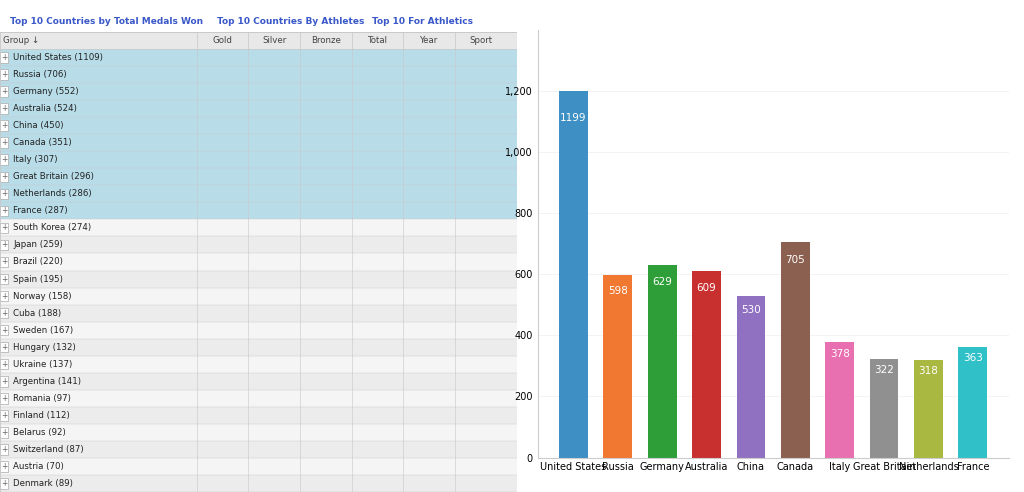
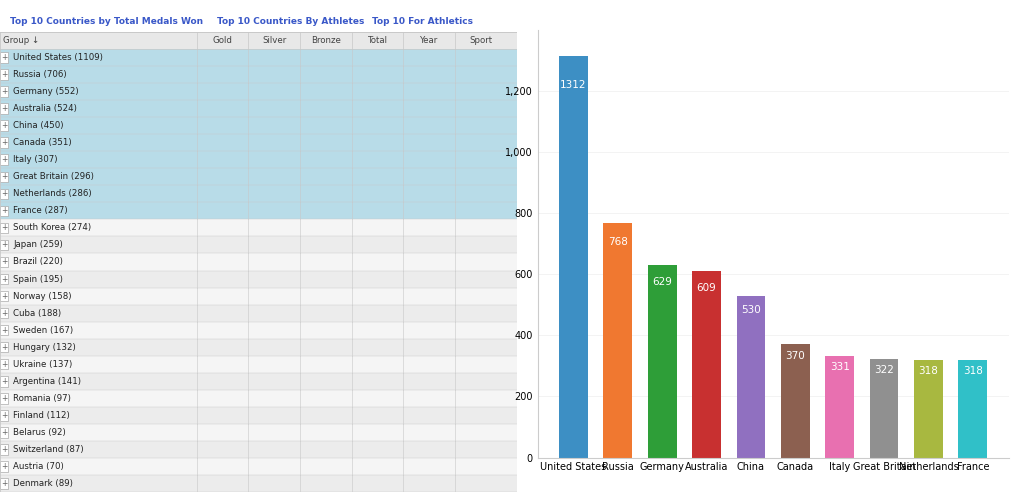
United States: 1199 -> 1312
Russia: 598 -> 768
Canada: 705 -> 370
Italy: 378 -> 331
France: 363 -> 318
